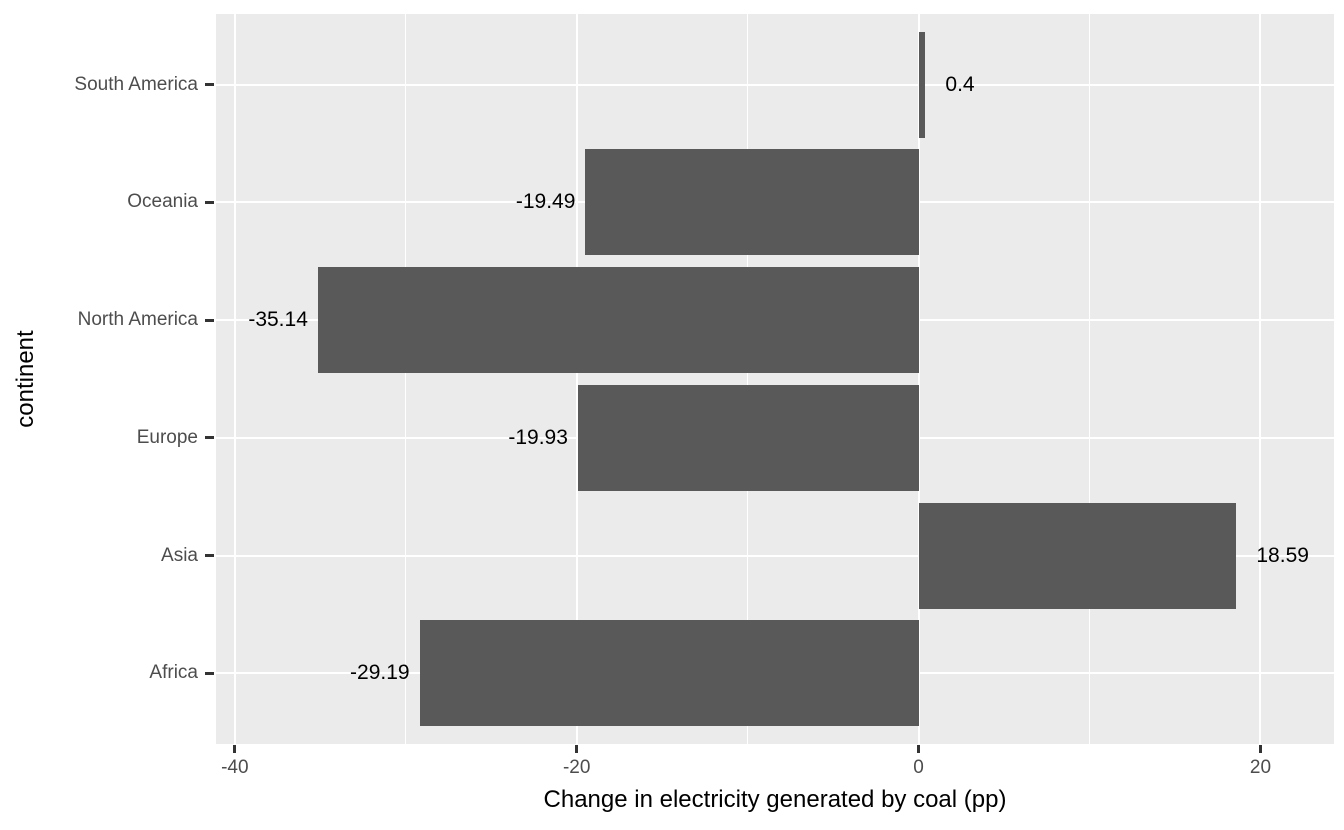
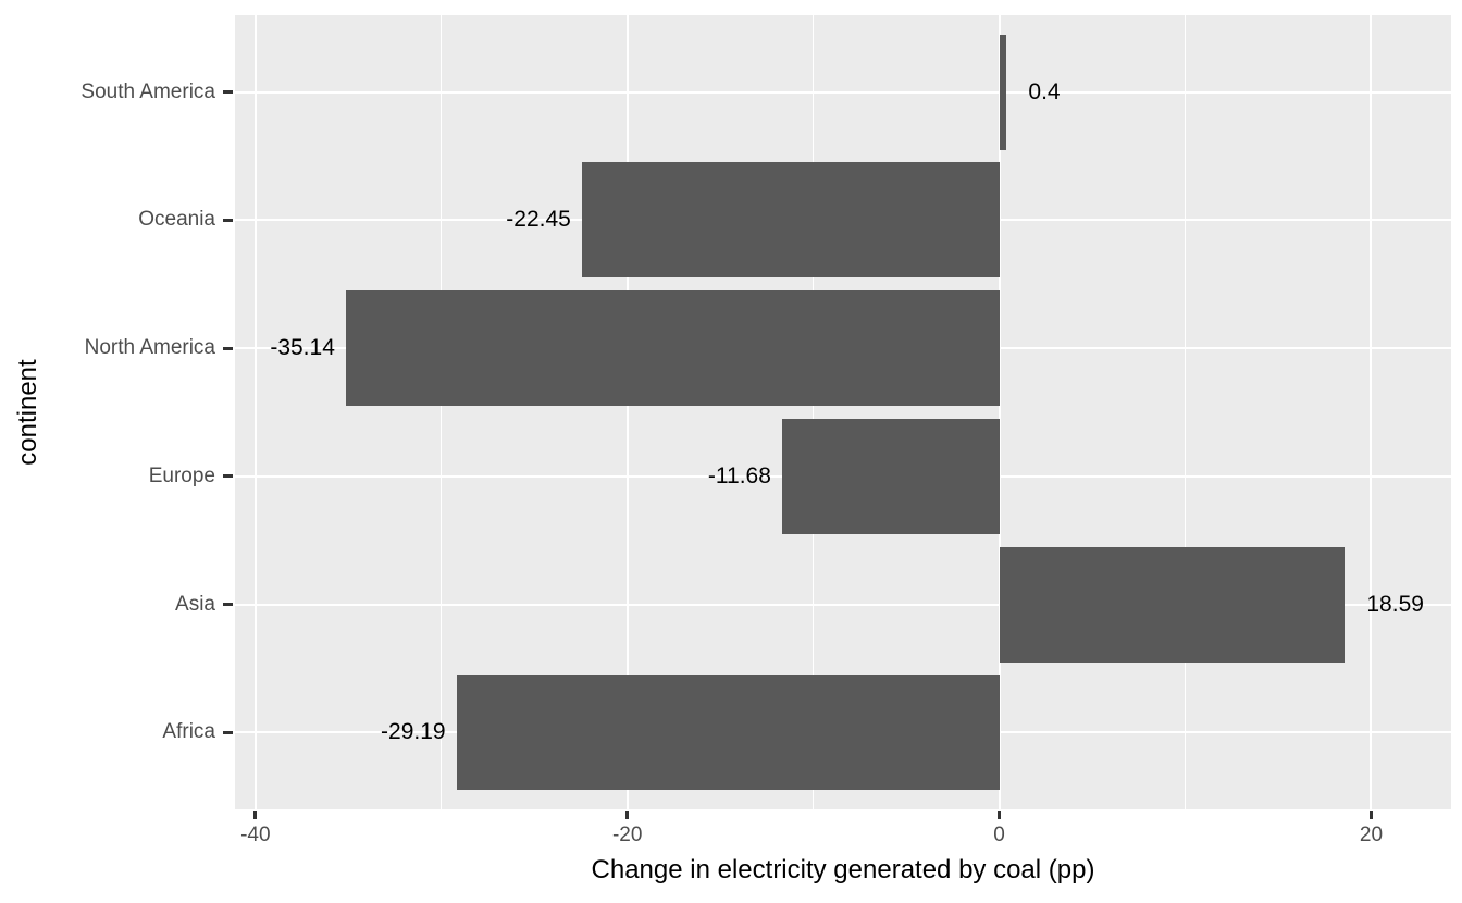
Oceania: -19.49 -> -22.45
Europe: -19.93 -> -11.68
